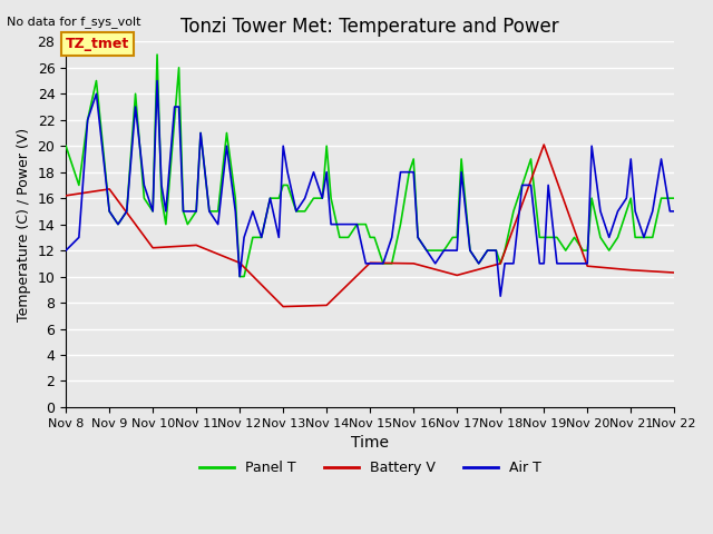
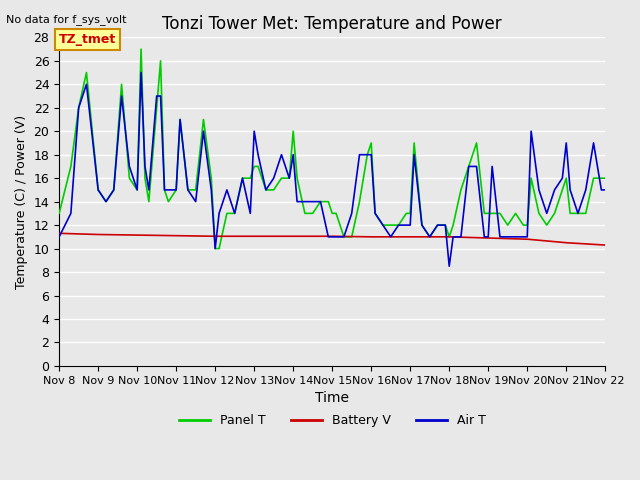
Panel T/Nov 8: 20 -> 13
Air T/Nov 8: 12.0 -> 11.0
Battery V/Nov 8: 16.2 -> 11.3
Battery V/Nov 9: 16.7 -> 11.2
Battery V/Nov 10: 12.2 -> 11.2
Battery V/Nov 11: 12.4 -> 11.1
Battery V/Nov 13: 7.7 -> 11.1
Battery V/Nov 14: 7.8 -> 11.1
Battery V/Nov 17: 10.1 -> 11.0
Battery V/Nov 19: 20.1 -> 10.9
